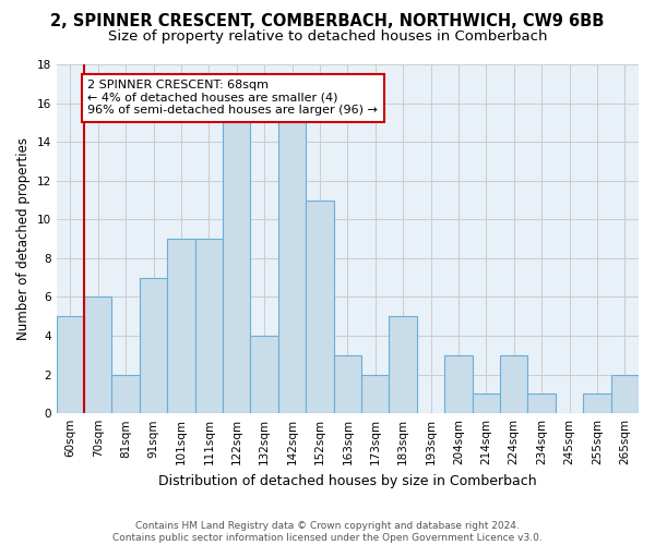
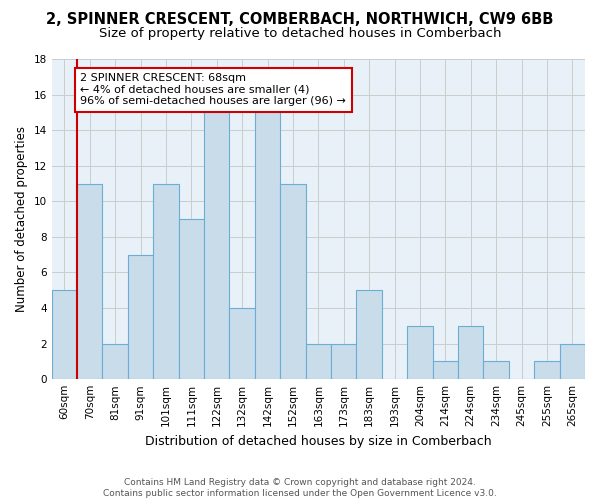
70sqm: 6 -> 11
101sqm: 9 -> 11
163sqm: 3 -> 2
